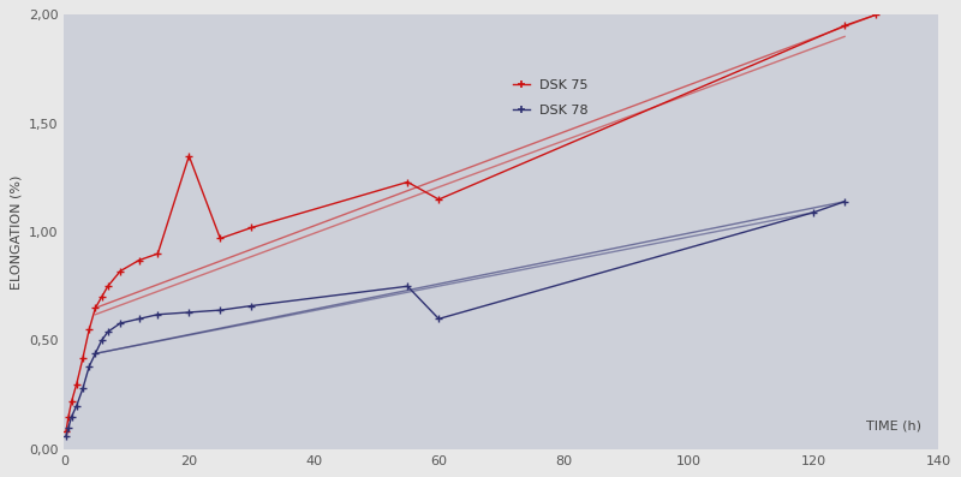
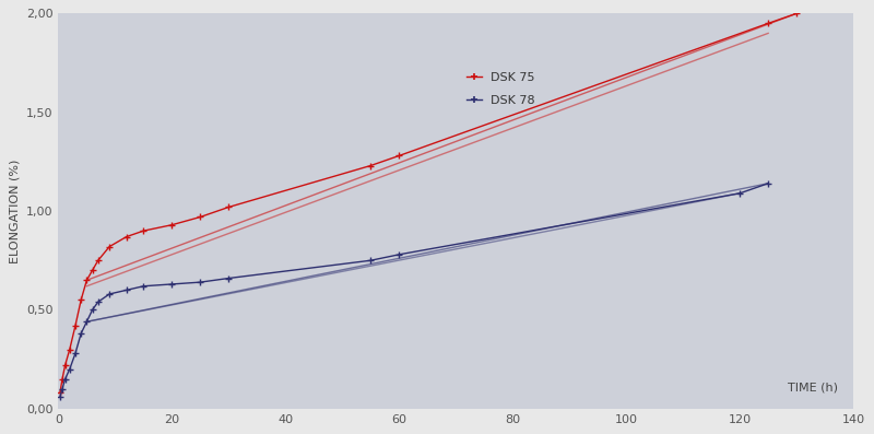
DSK 75/20: 1,35 -> 0,93
DSK 75/60: 1,15 -> 1,28
DSK 78/60: 0,60 -> 0,78
